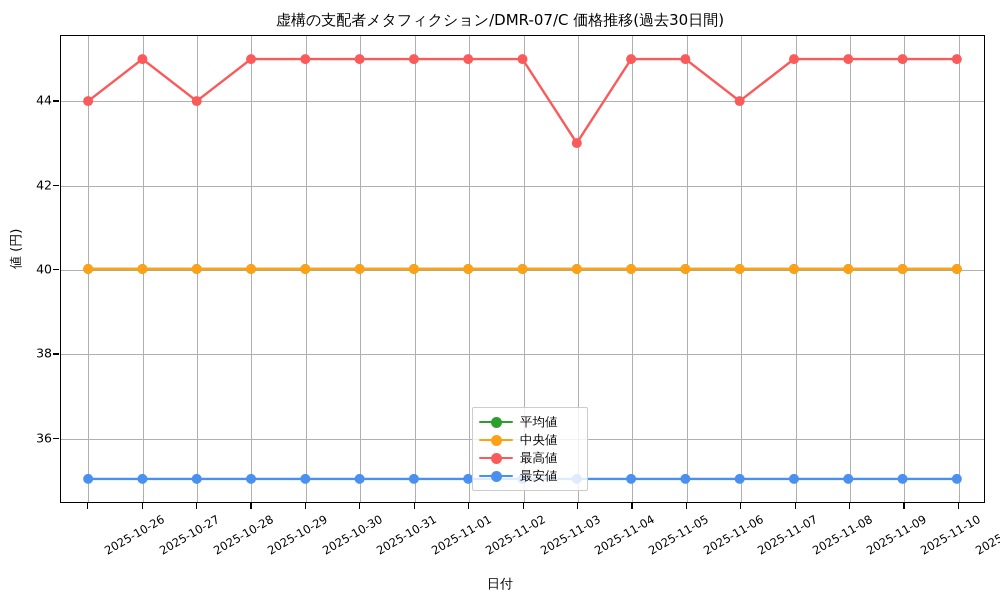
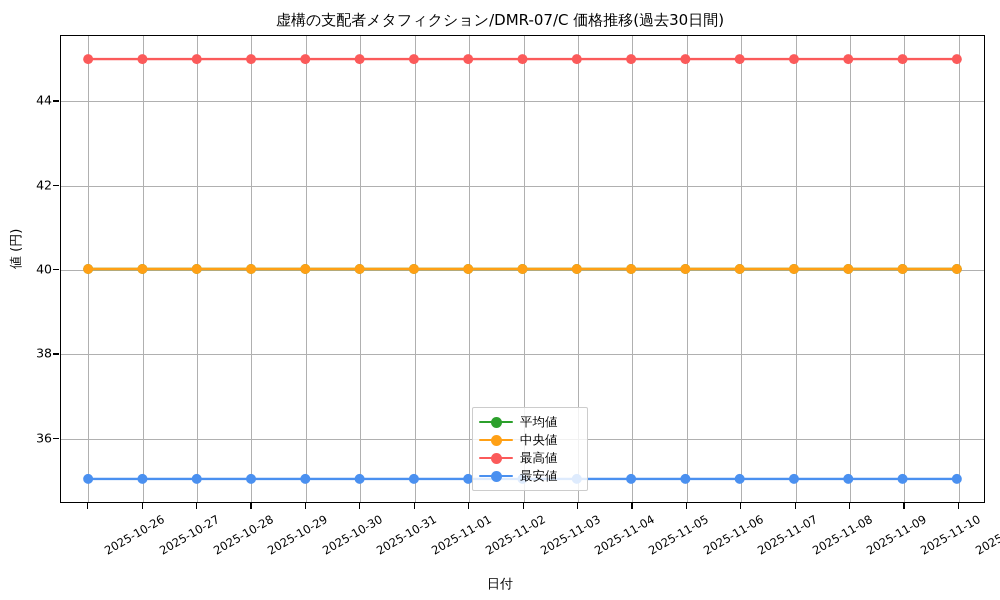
最高値/2025-10-26: 44 -> 45
最高値/2025-10-28: 44 -> 45
最高値/2025-11-04: 43 -> 45
最高値/2025-11-07: 44 -> 45
